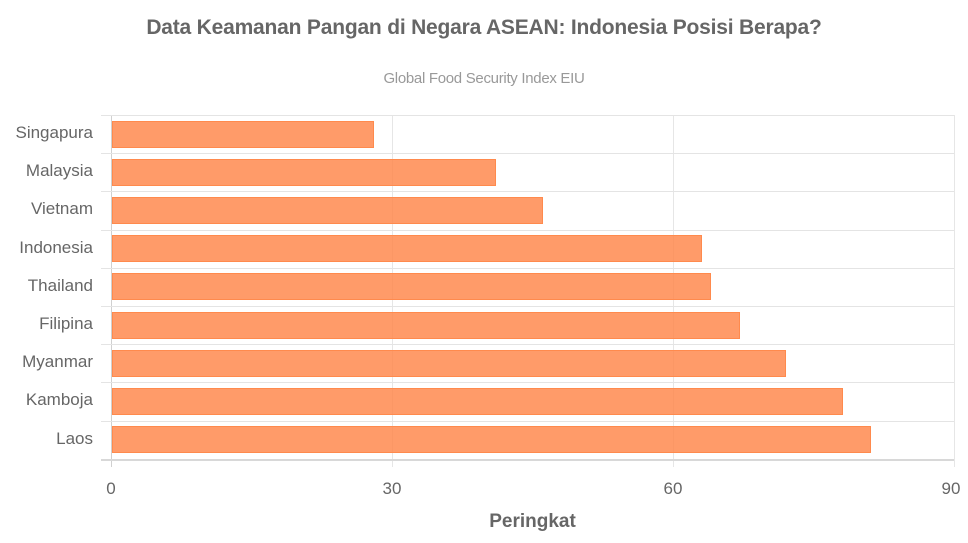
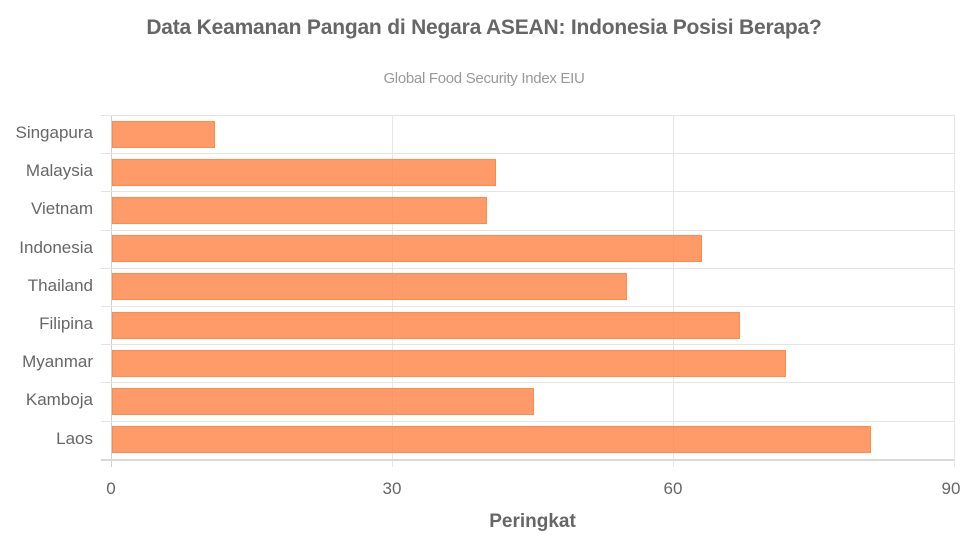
Singapura: 28 -> 11
Vietnam: 46 -> 40
Thailand: 64 -> 55
Kamboja: 78 -> 45
